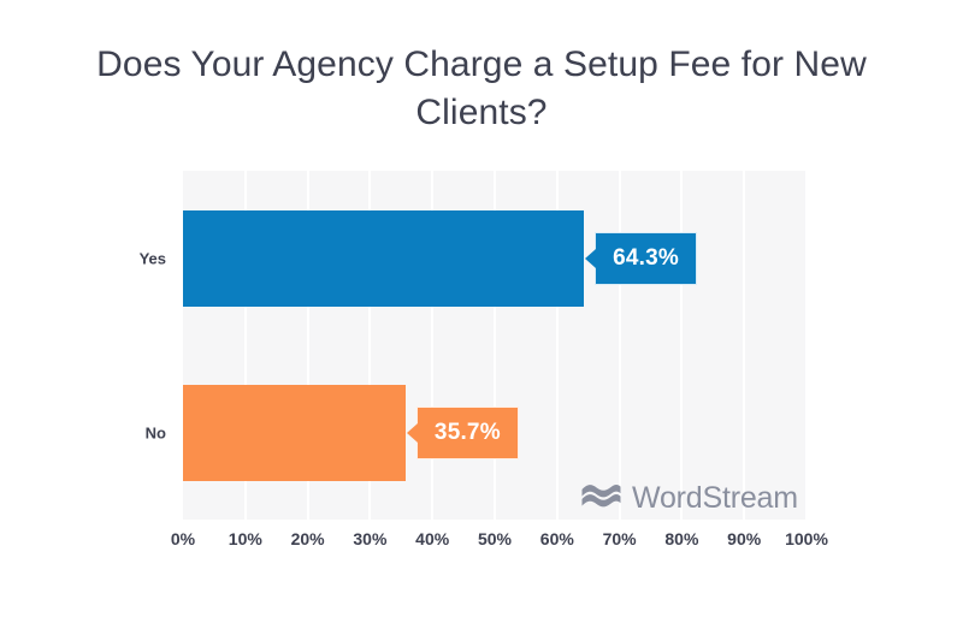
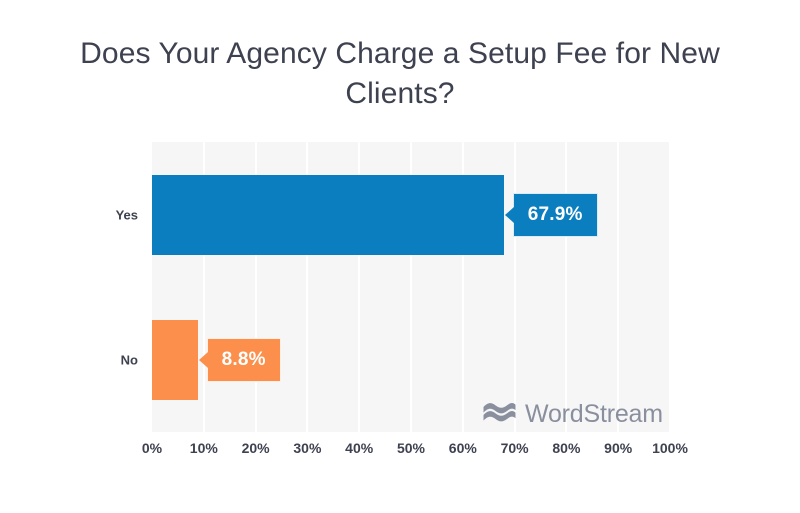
Yes: 64.3% -> 67.9%
No: 35.7% -> 8.8%
